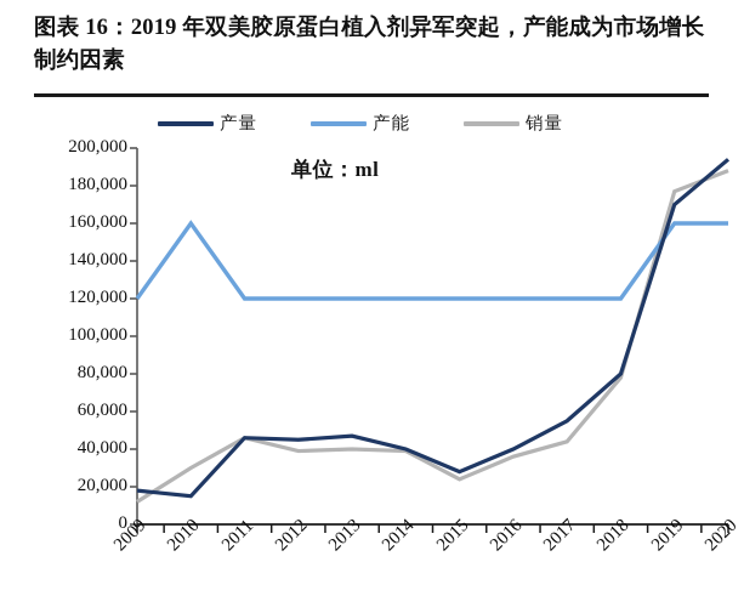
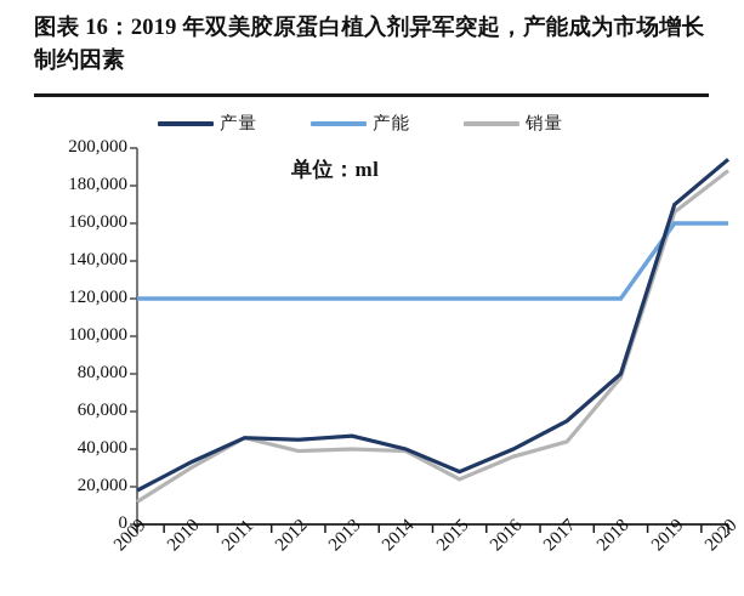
产量/2010: 15000 -> 33000
产能/2010: 160000 -> 120000
销量/2019: 177000 -> 166000
